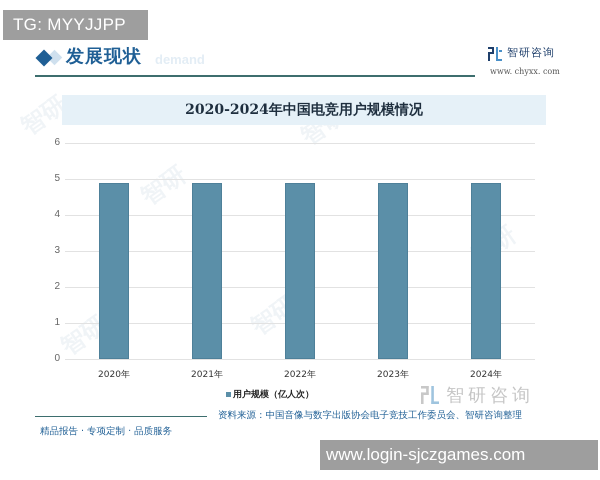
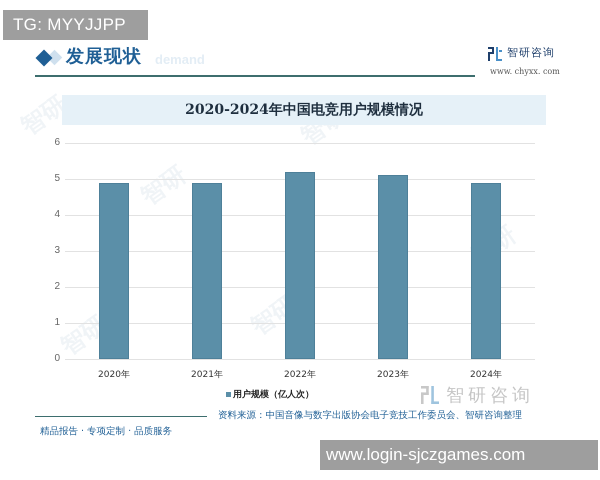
2022年: 4.9 -> 5.2
2023年: 4.9 -> 5.1
